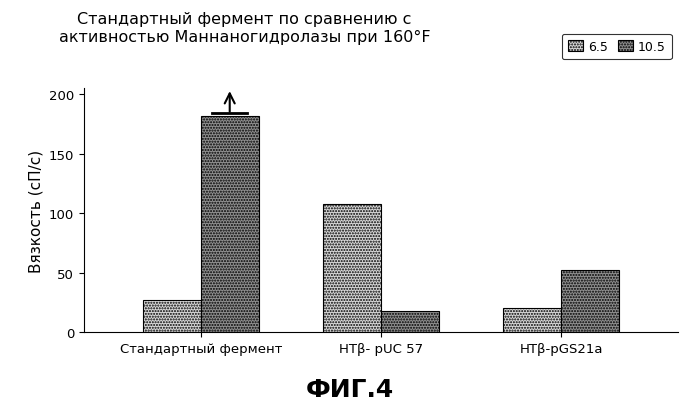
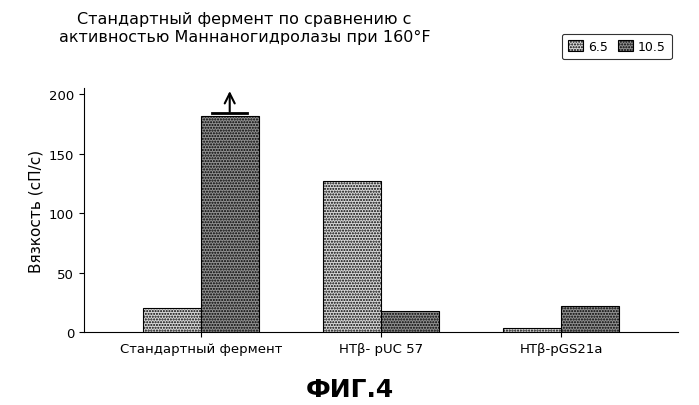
6.5/Стандартный фермент: 27 -> 20
6.5/НТβ- pUC 57: 108 -> 127
6.5/НТβ-pGS21a: 20 -> 3
10.5/НТβ-pGS21a: 52 -> 22
